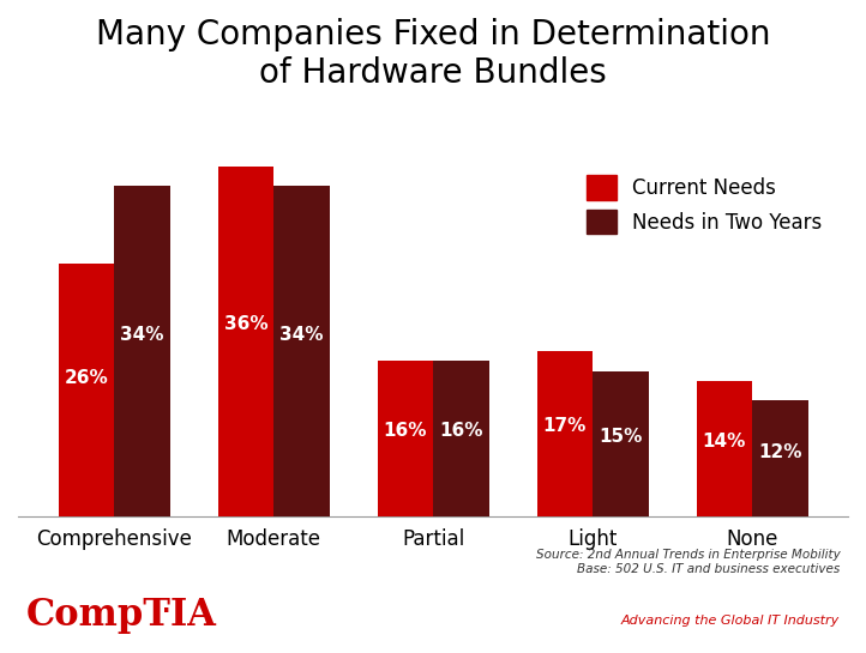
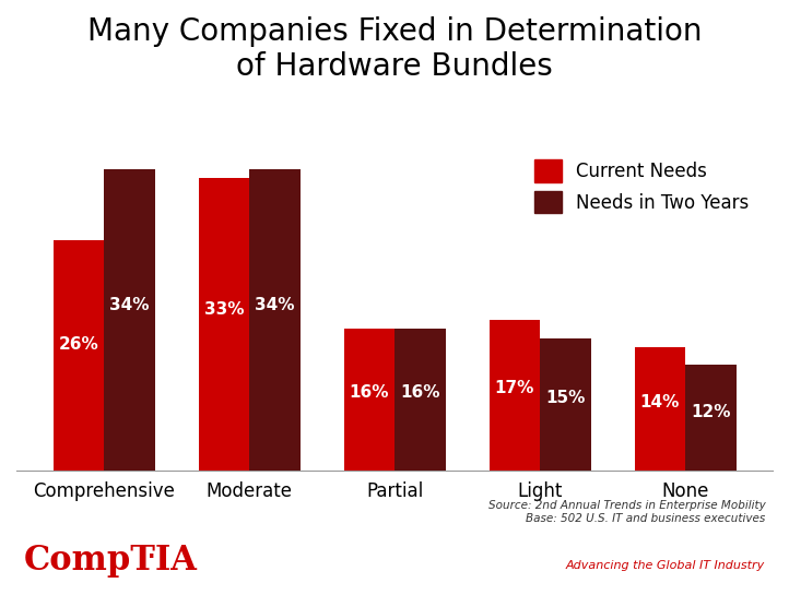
Current Needs/Moderate: 36% -> 33%
